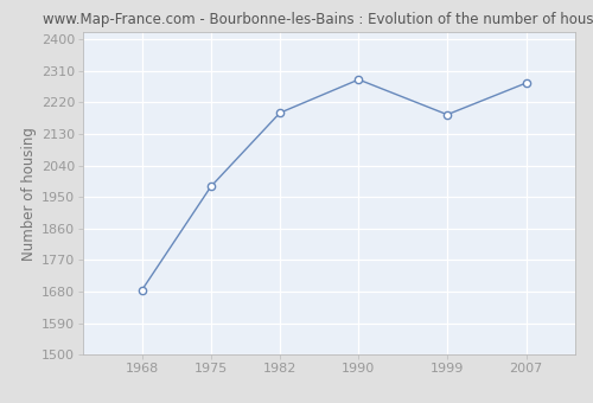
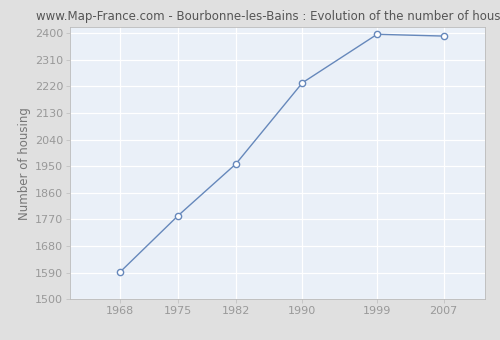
1968: 1685 -> 1591
1975: 1980 -> 1782
1982: 2190 -> 1958
1990: 2285 -> 2232
1999: 2185 -> 2396
2007: 2275 -> 2390
